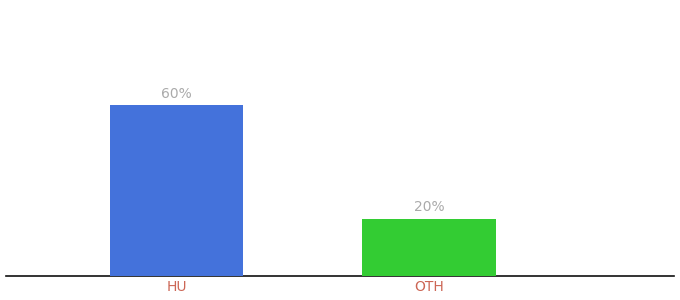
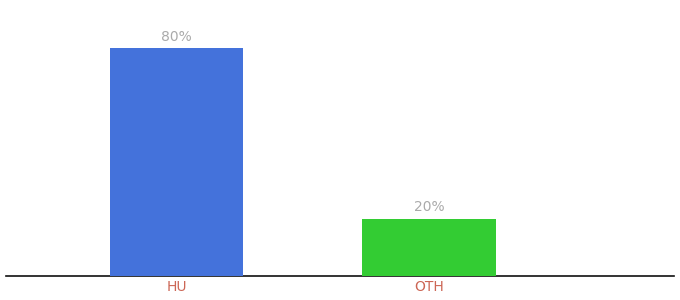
HU: 60% -> 80%
